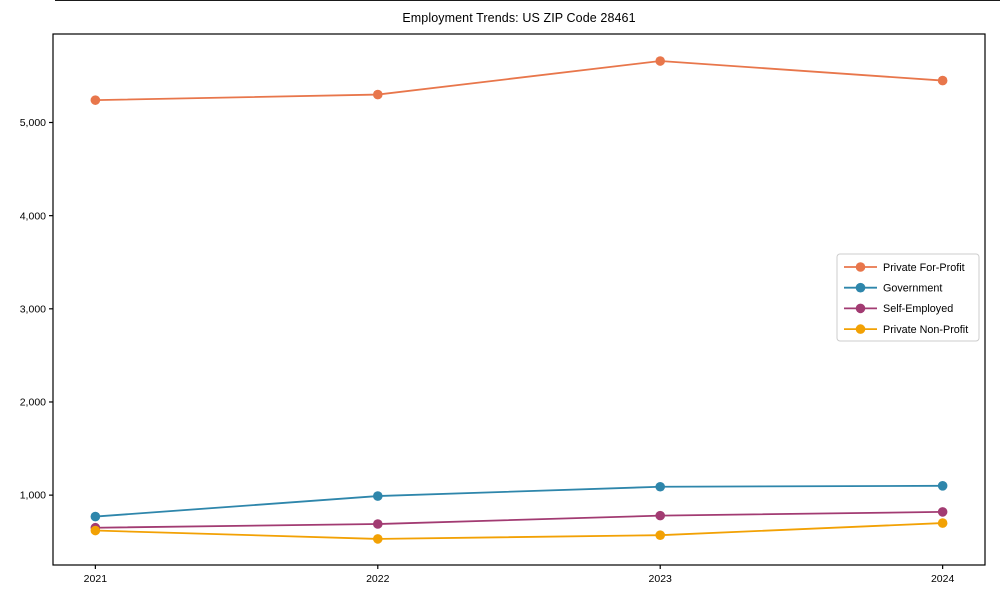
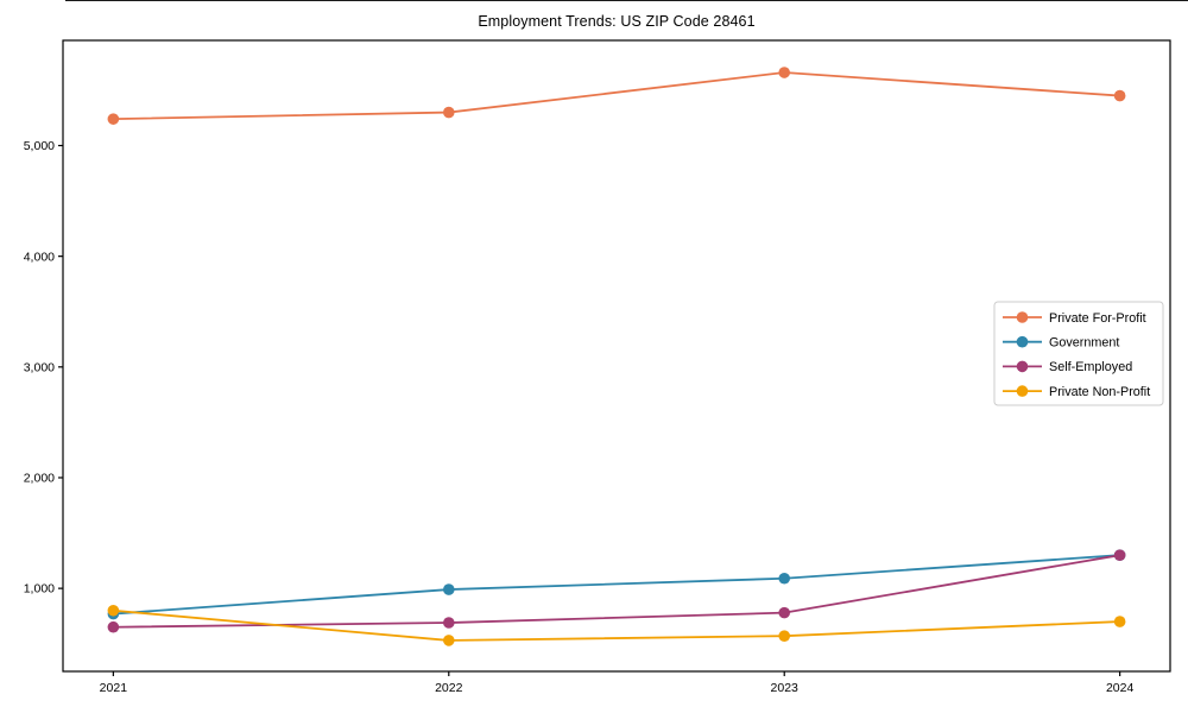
Private Non-Profit/2021: 600 -> 800
Government/2024: 1100 -> 1300
Self-Employed/2024: 800 -> 1300
